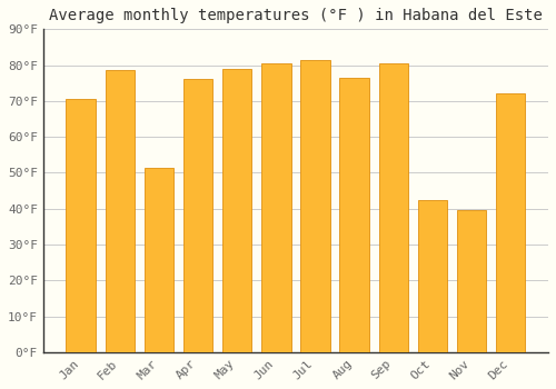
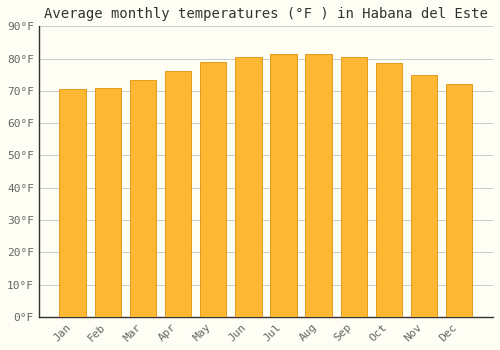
Feb: 78.5°F -> 71.0°F
Mar: 51.5°F -> 73.5°F
Aug: 76.5°F -> 81.5°F
Oct: 42.5°F -> 78.5°F
Nov: 39.5°F -> 75.0°F
